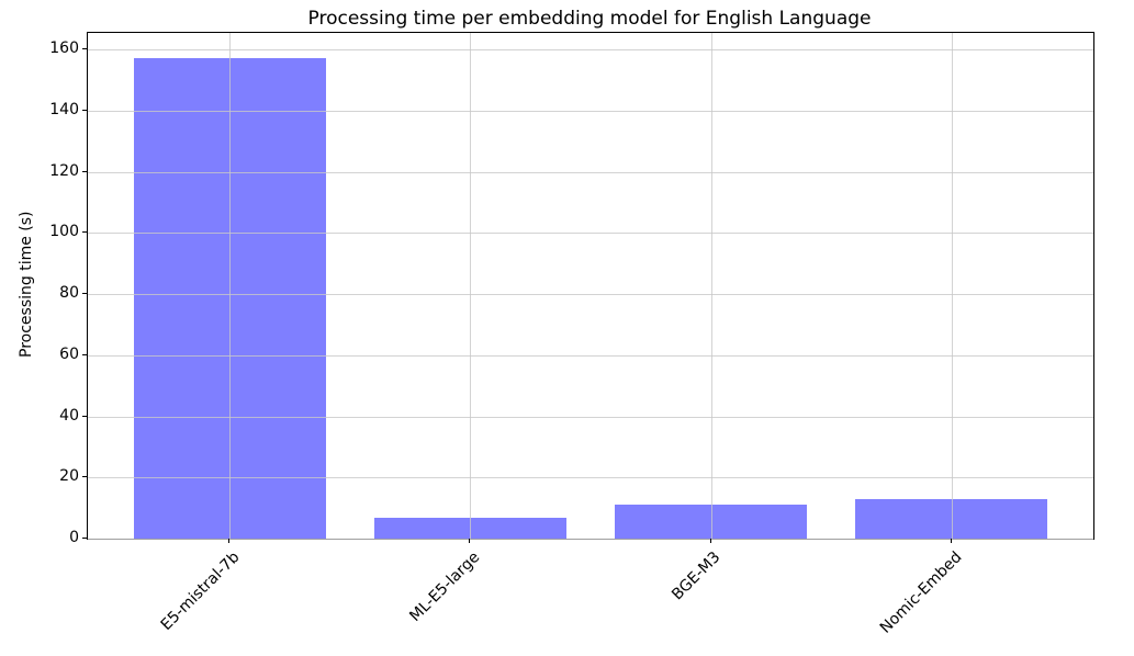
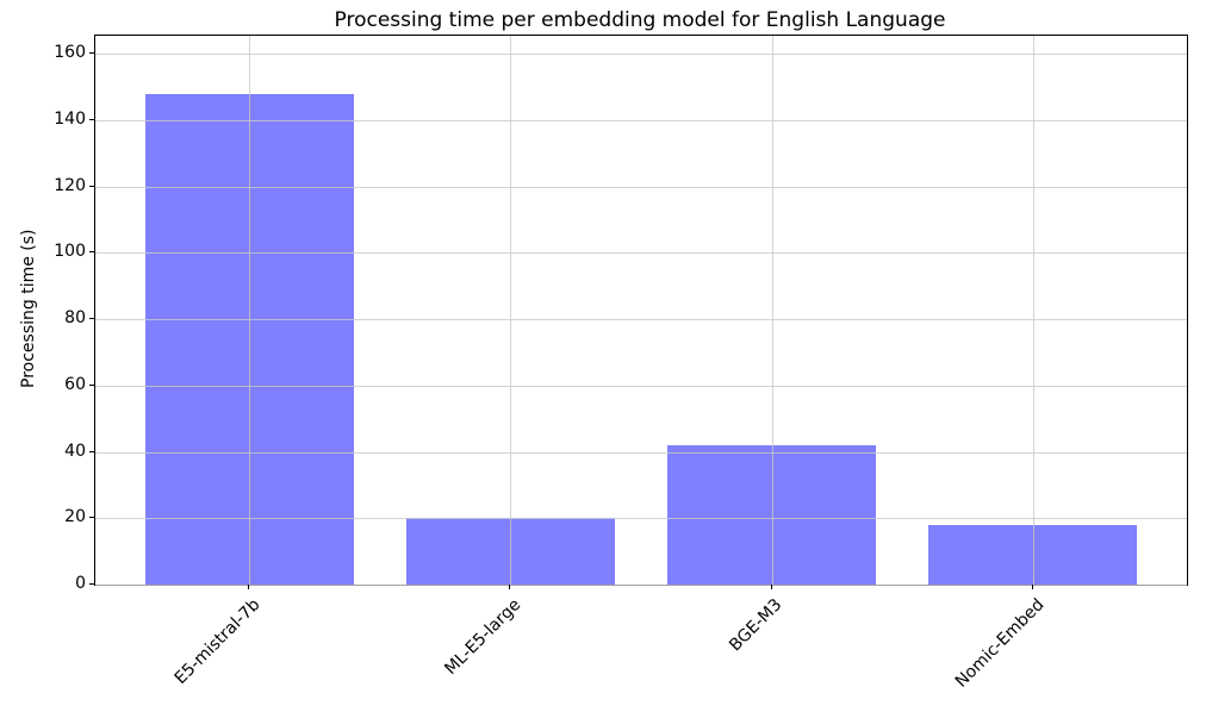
E5-mistral-7b: 157 -> 148
ML-E5-large: 7 -> 20
BGE-M3: 11 -> 42
Nomic-Embed: 13 -> 18
